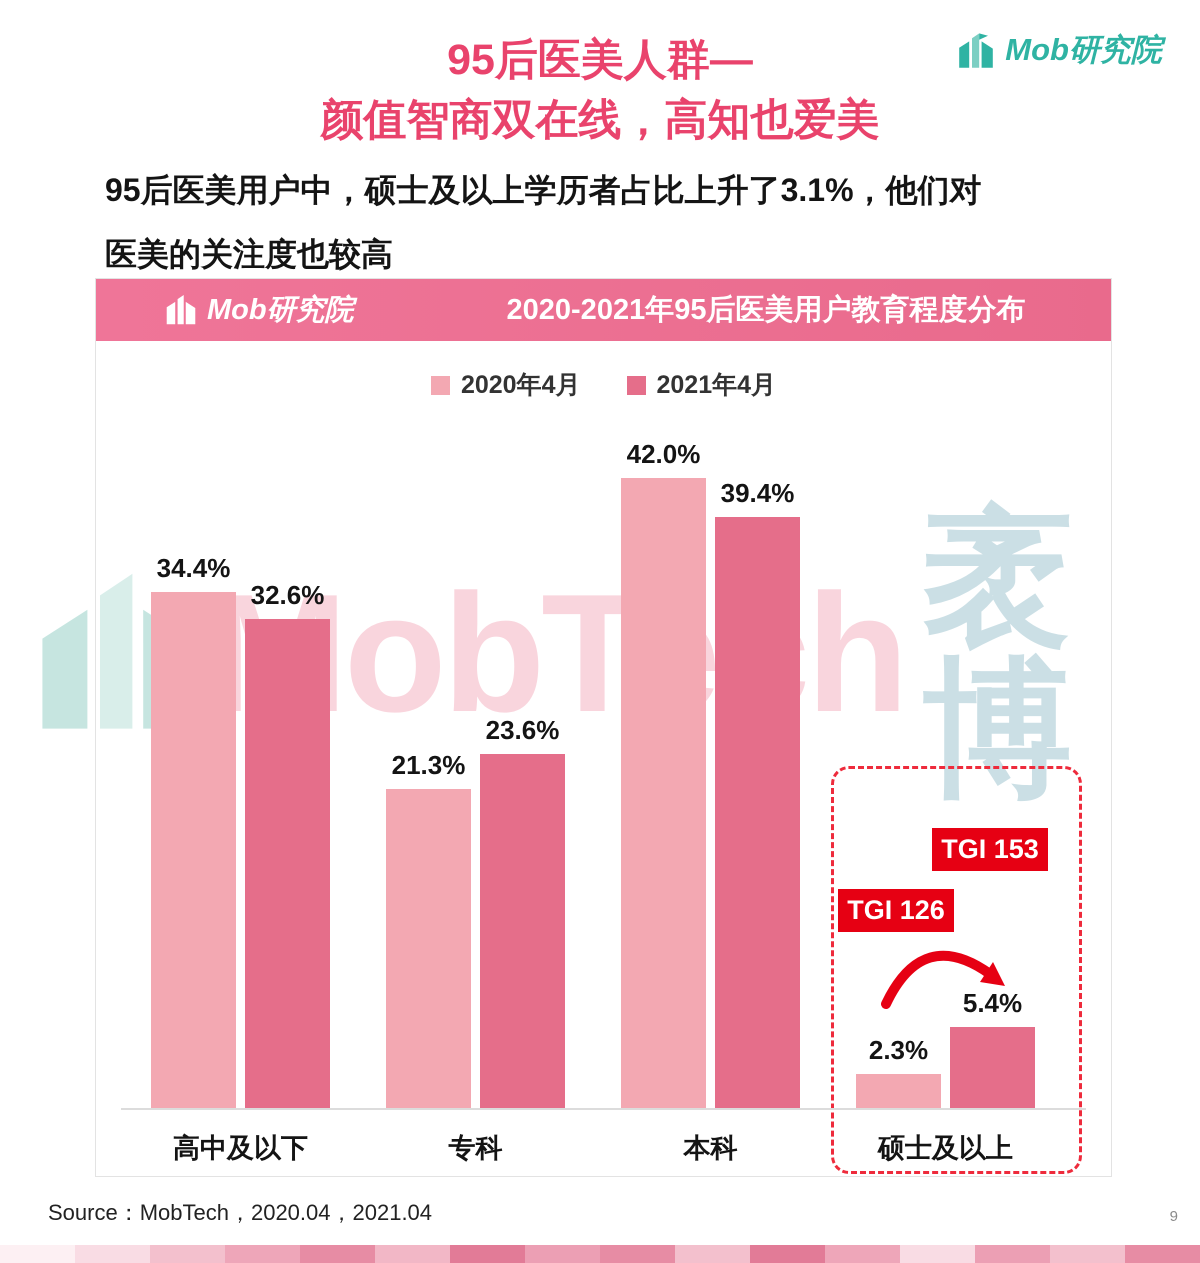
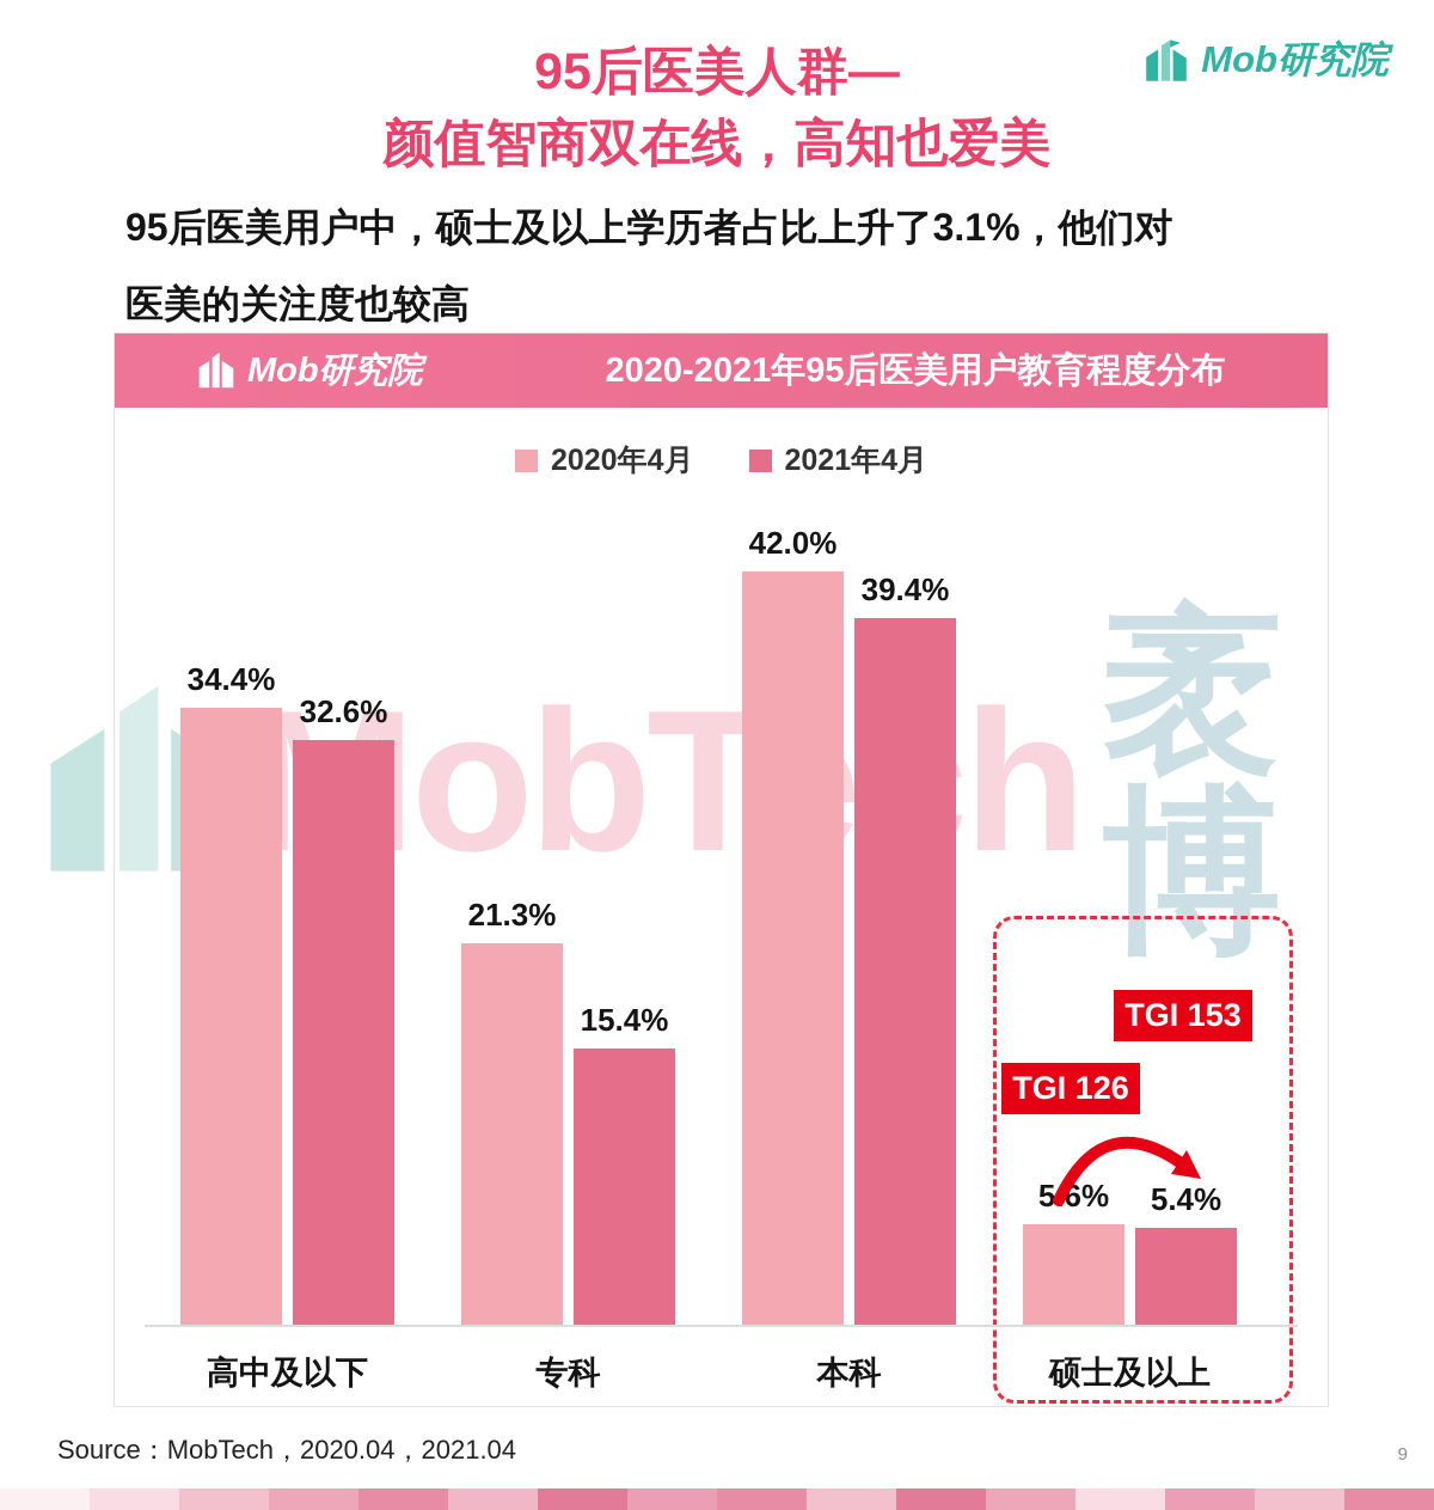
2021年4月/专科: 23.6% -> 15.4%
2020年4月/硕士及以上: 2.3% -> 5.6%
